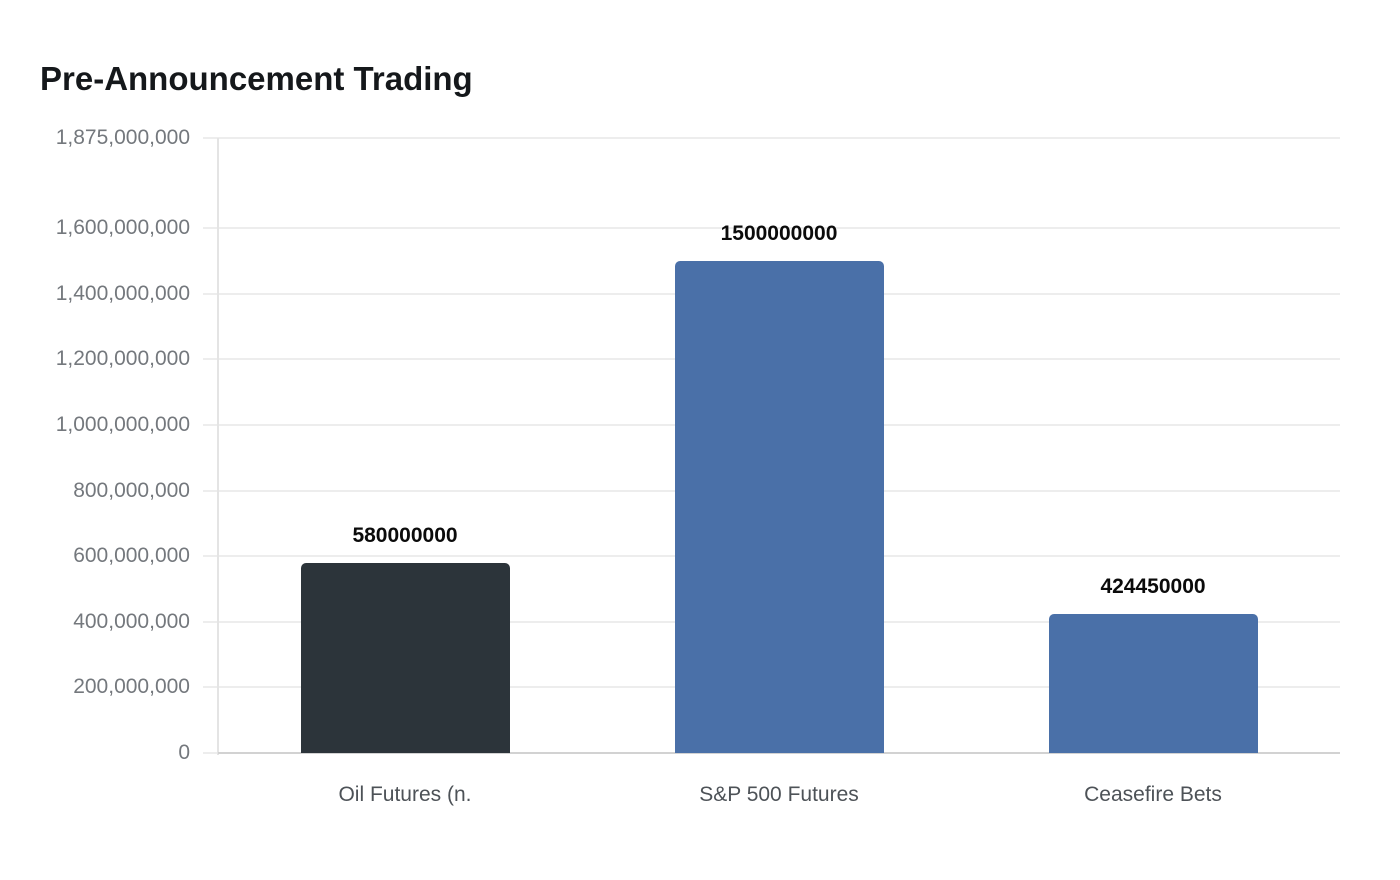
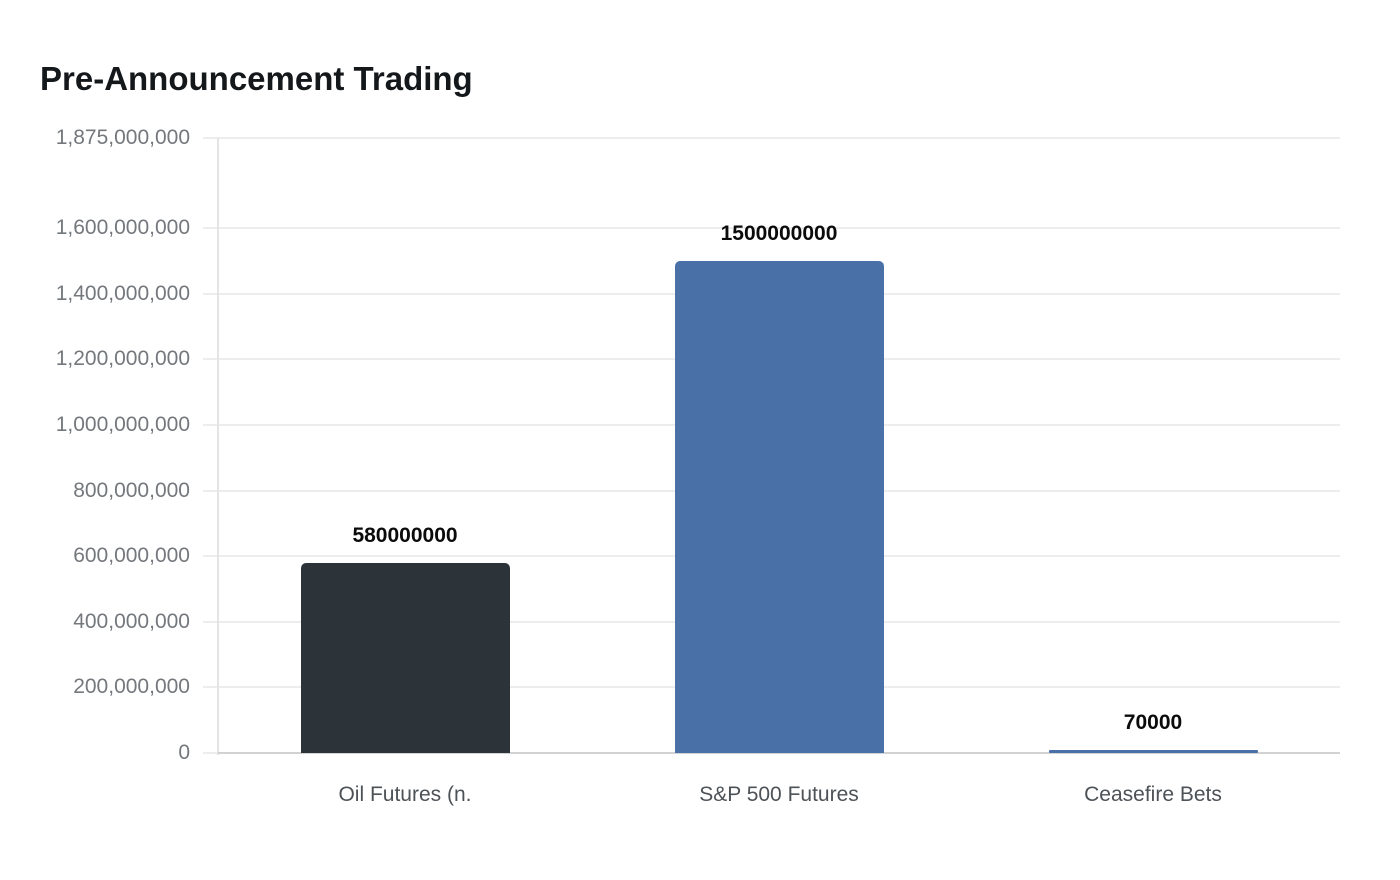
Ceasefire Bets: 424450000 -> 70000
